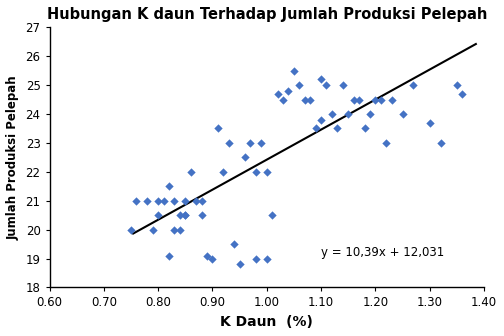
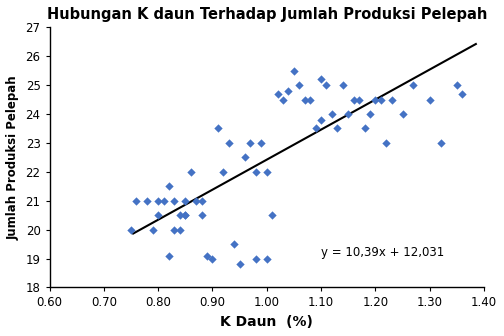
1.30: 23.7 -> 24.5
